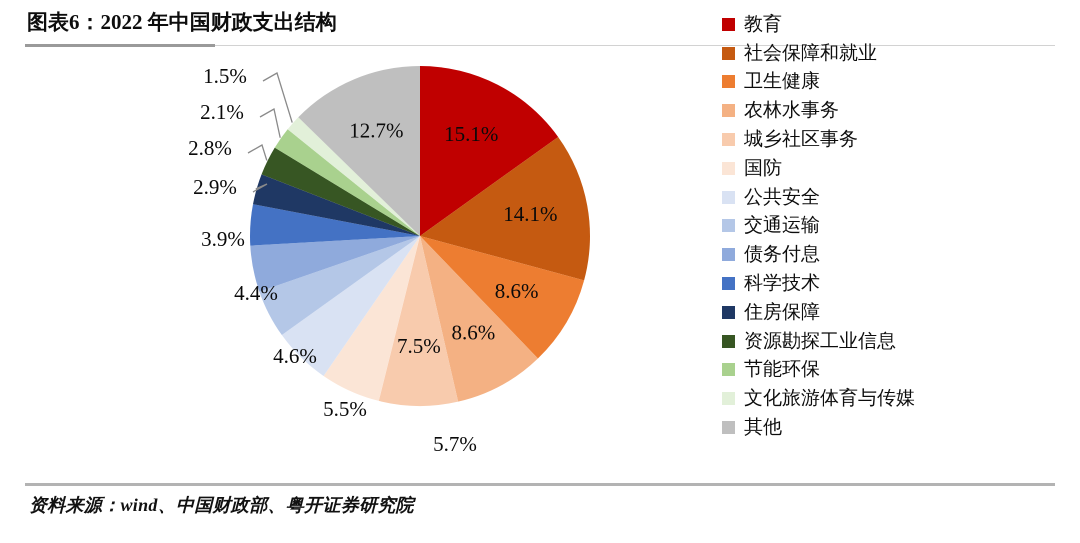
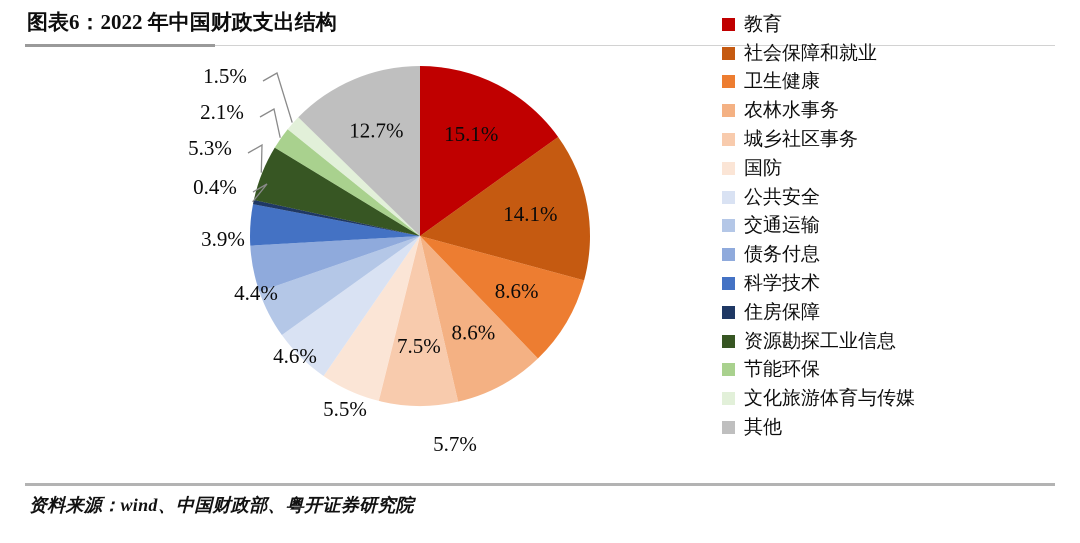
住房保障: 2.9% -> 0.4%
资源勘探工业信息: 2.8% -> 5.3%
